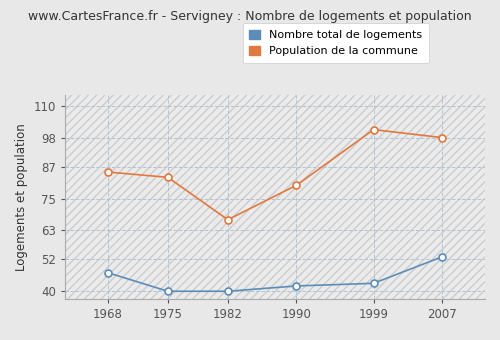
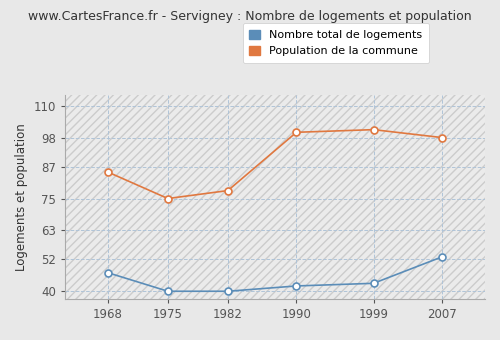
Population de la commune/1975: 83 -> 75
Population de la commune/1982: 67 -> 78
Population de la commune/1990: 80 -> 100
